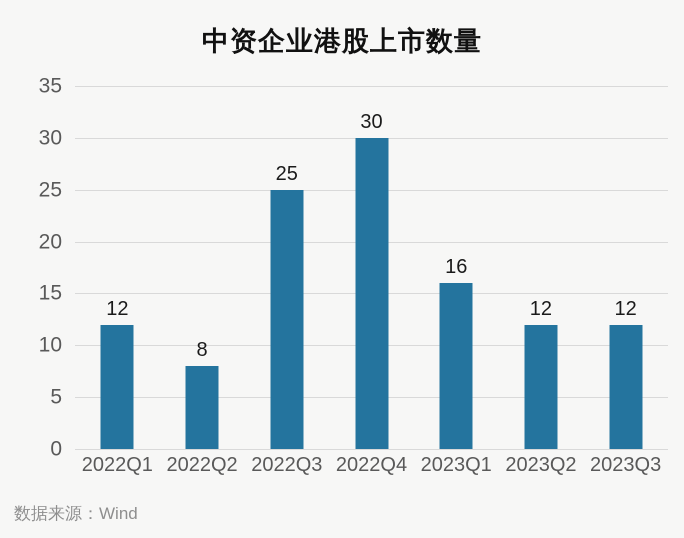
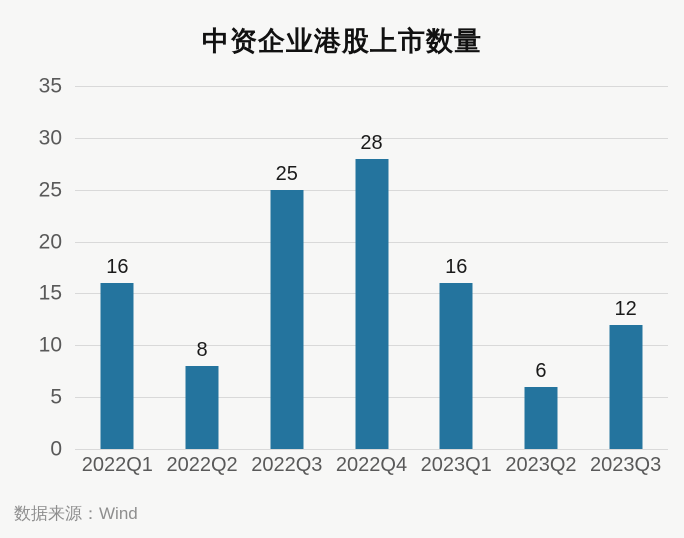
2022Q1: 12 -> 16
2022Q4: 30 -> 28
2023Q2: 12 -> 6
